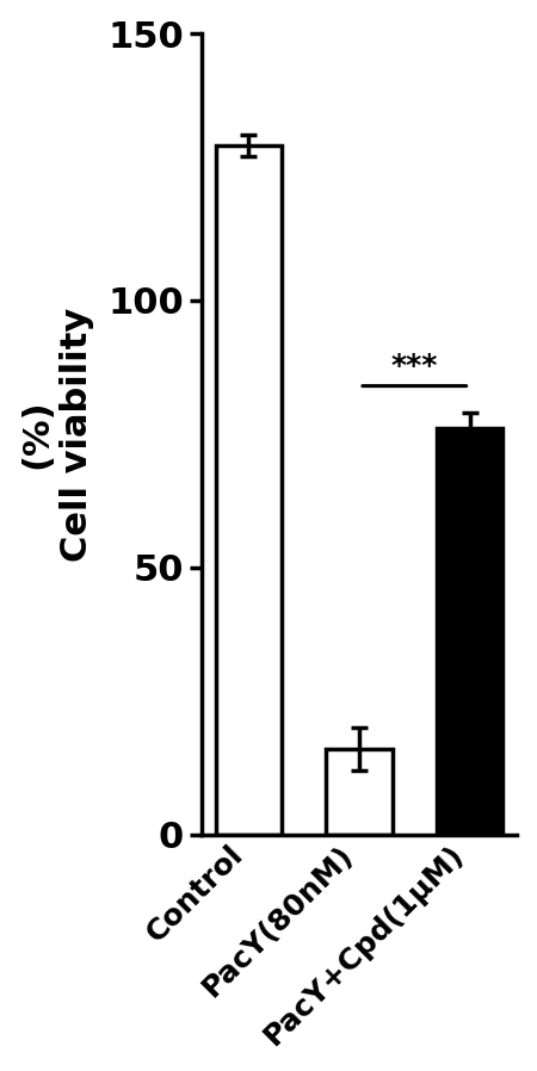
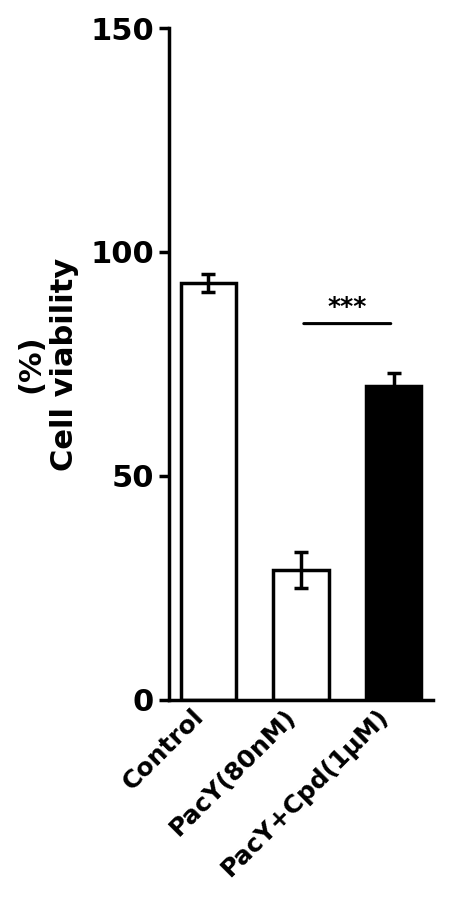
Control: 129 -> 93
PacY(80nM): 16 -> 29
PacY+Cpd(1μM): 76 -> 70
